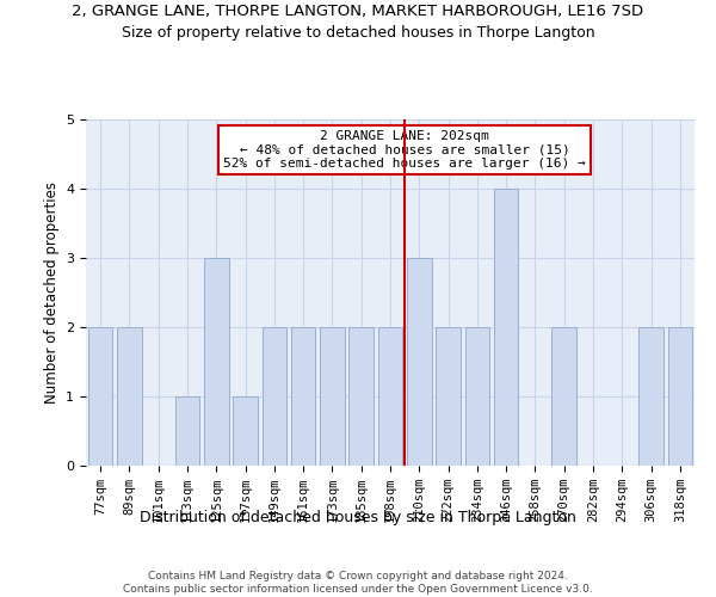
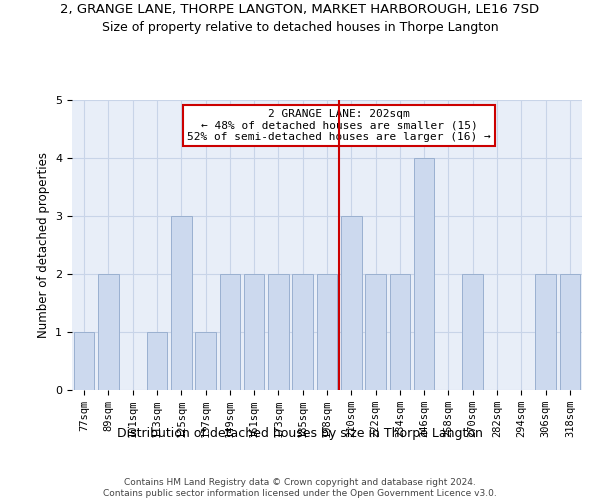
77sqm: 2 -> 1
